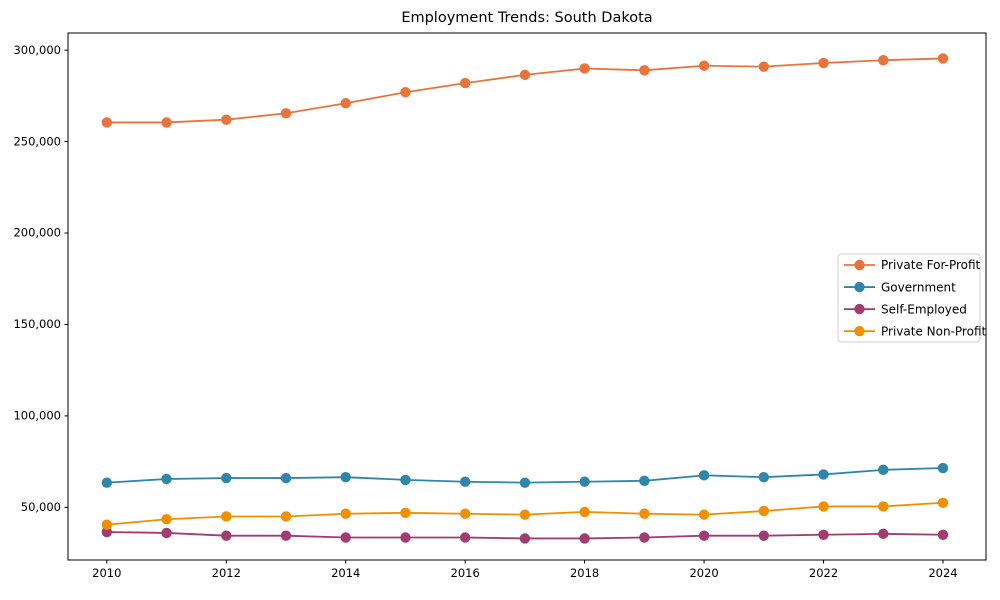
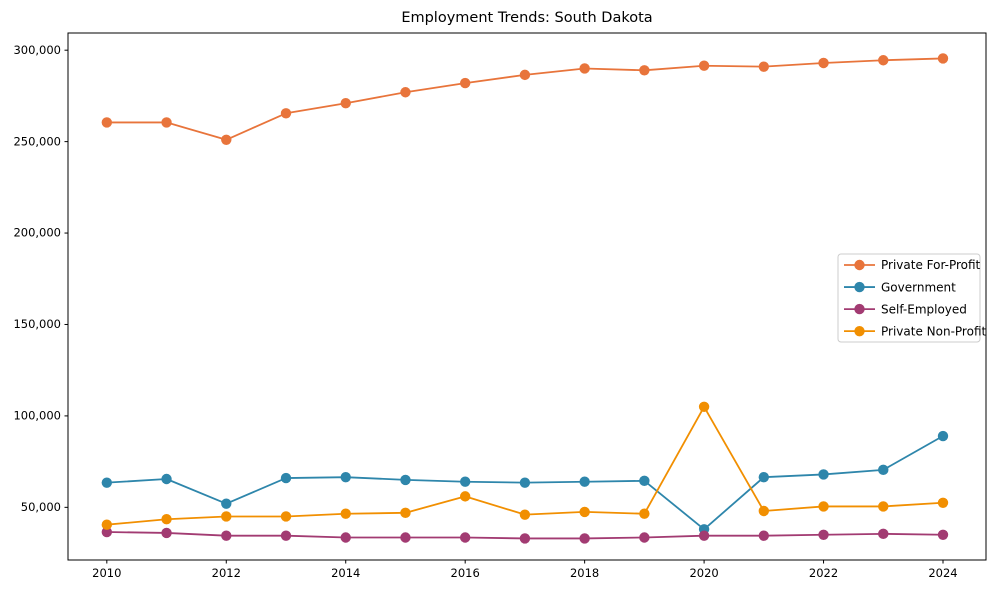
Private For-Profit/2012: 262000 -> 251000
Government/2012: 66000 -> 52000
Private Non-Profit/2016: 46000 -> 56000
Government/2020: 68000 -> 38000
Private Non-Profit/2020: 46000 -> 105000
Government/2024: 72000 -> 89000
